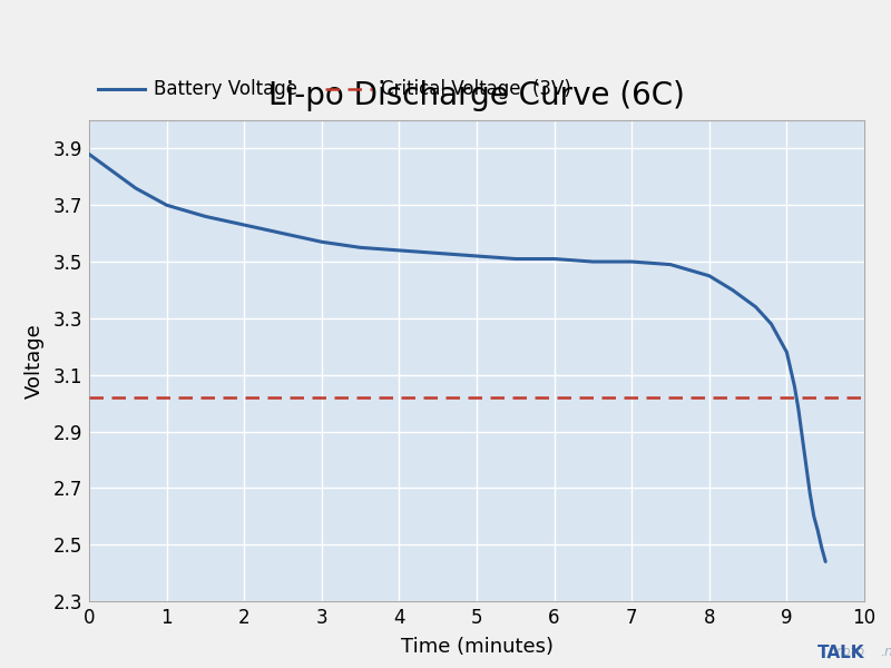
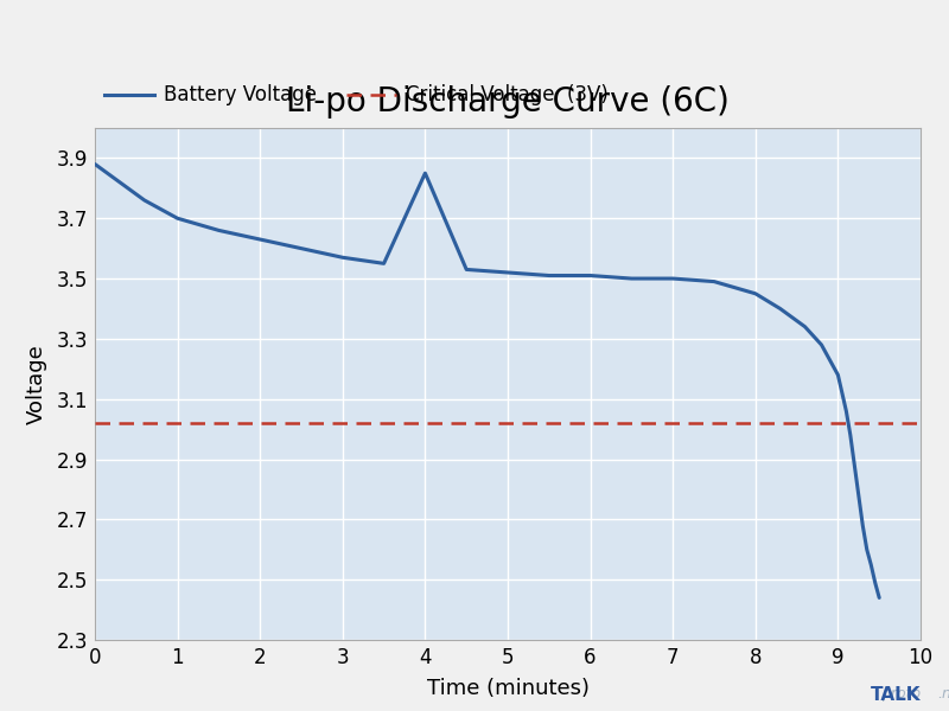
4: 3.54 -> 3.85
